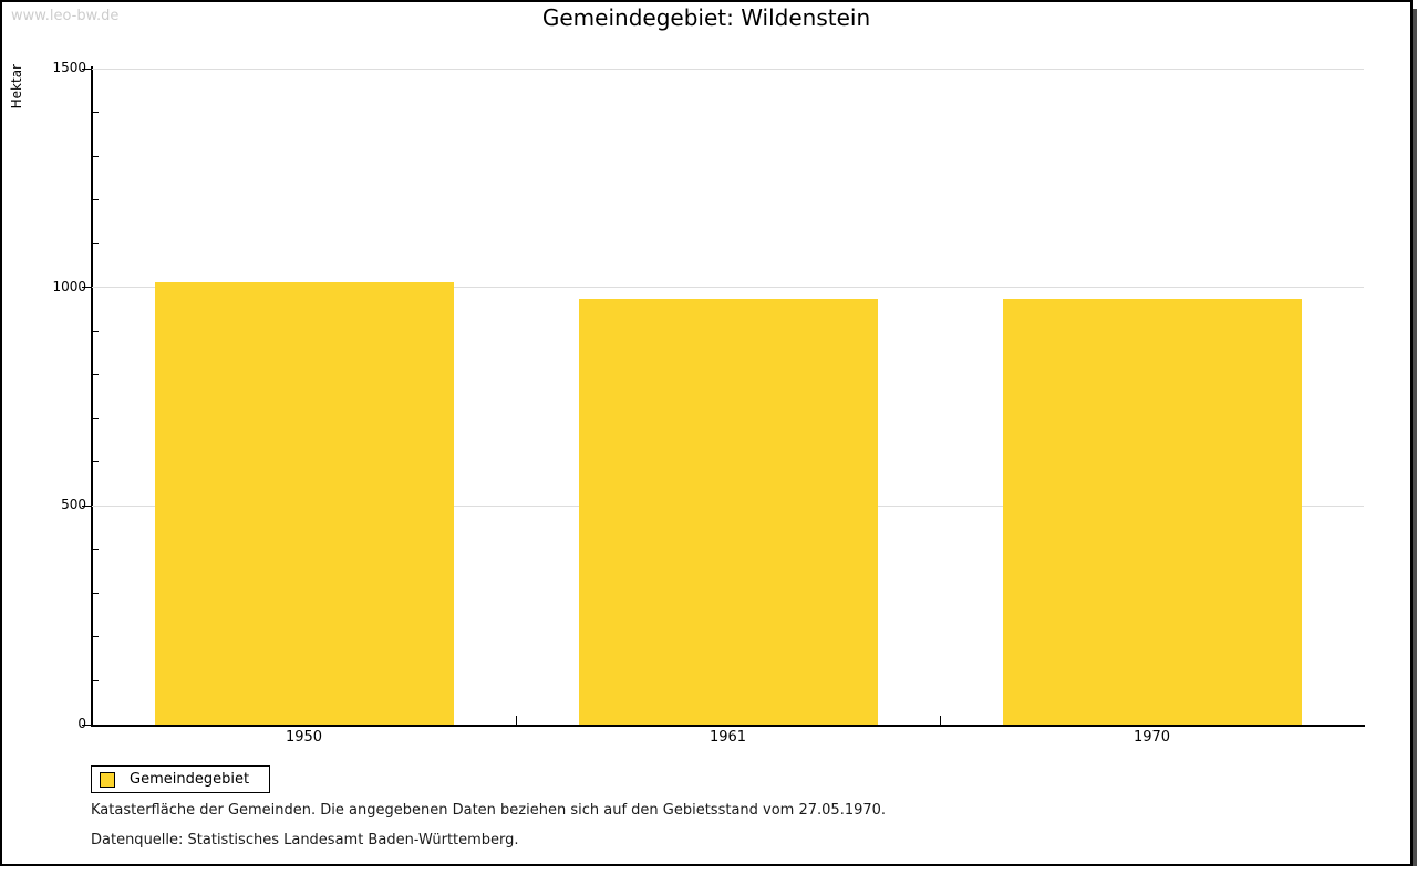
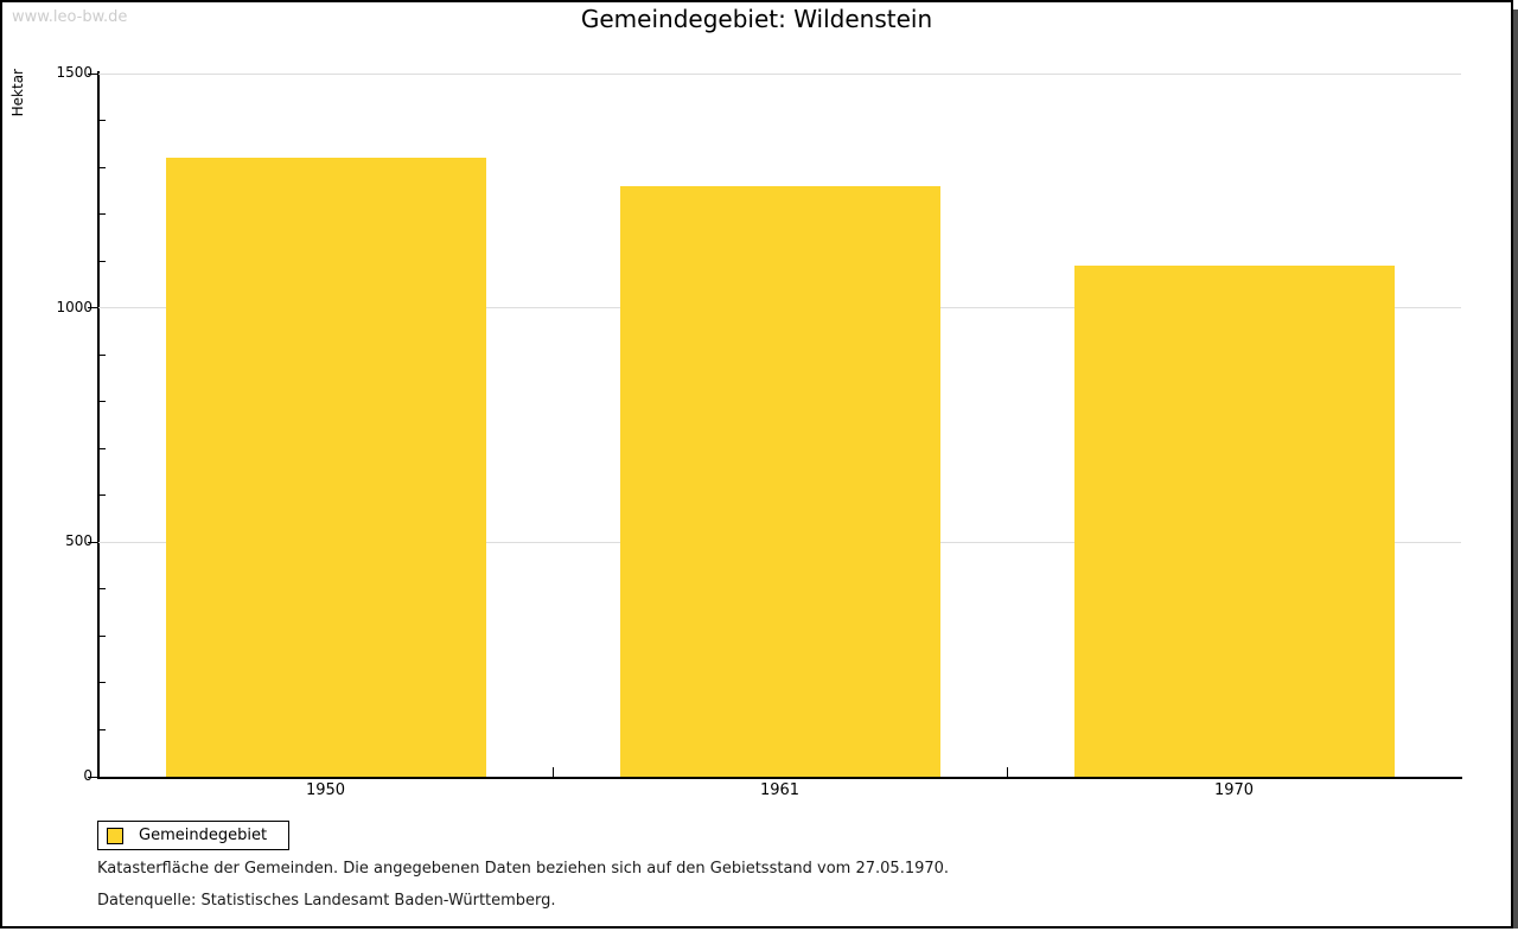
1950: 1010 -> 1320
1961: 980 -> 1260
1970: 980 -> 1090
